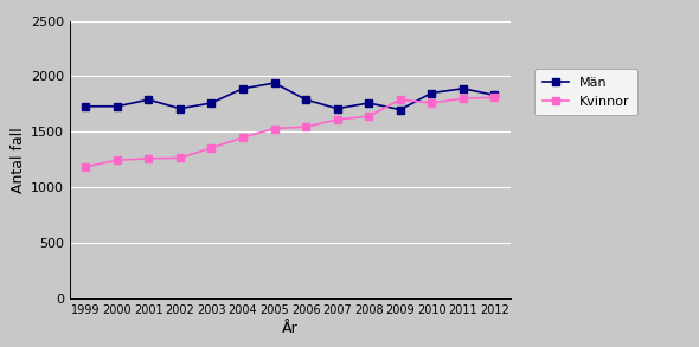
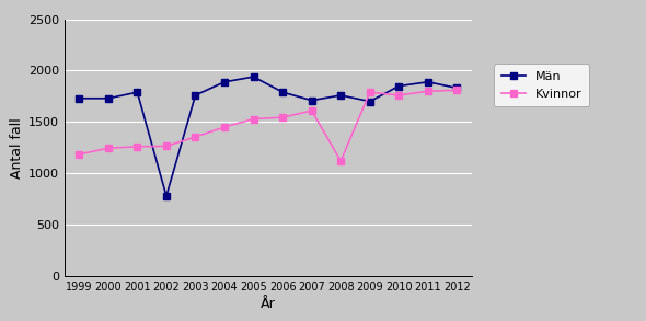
Män/2002: 1710 -> 780
Kvinnor/2008: 1640 -> 1120
